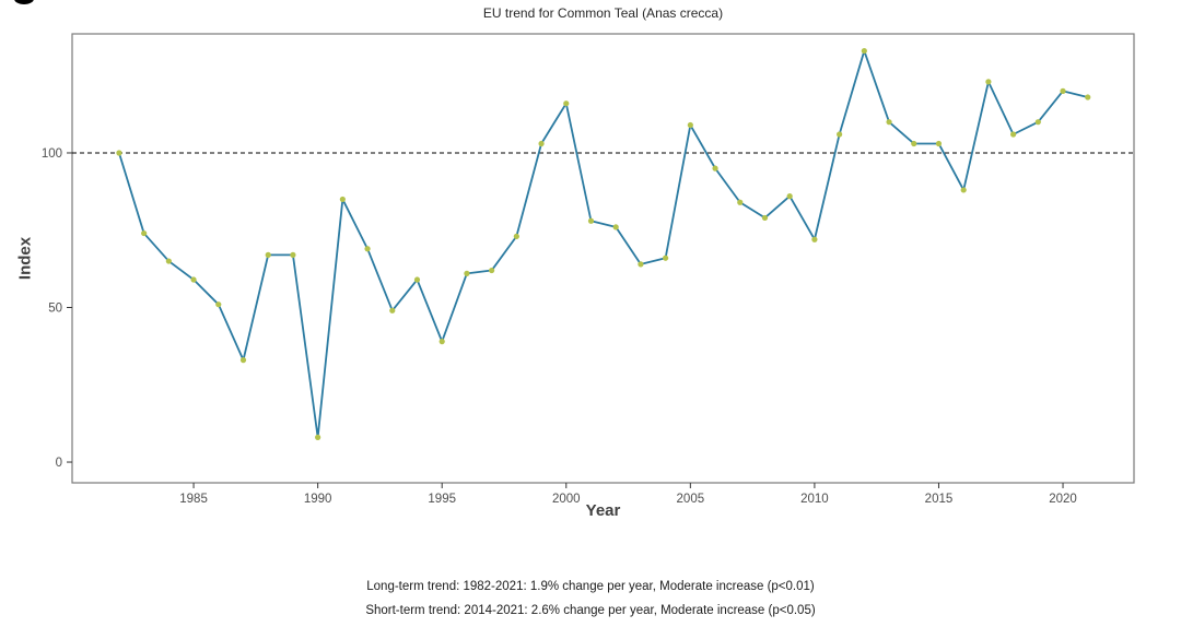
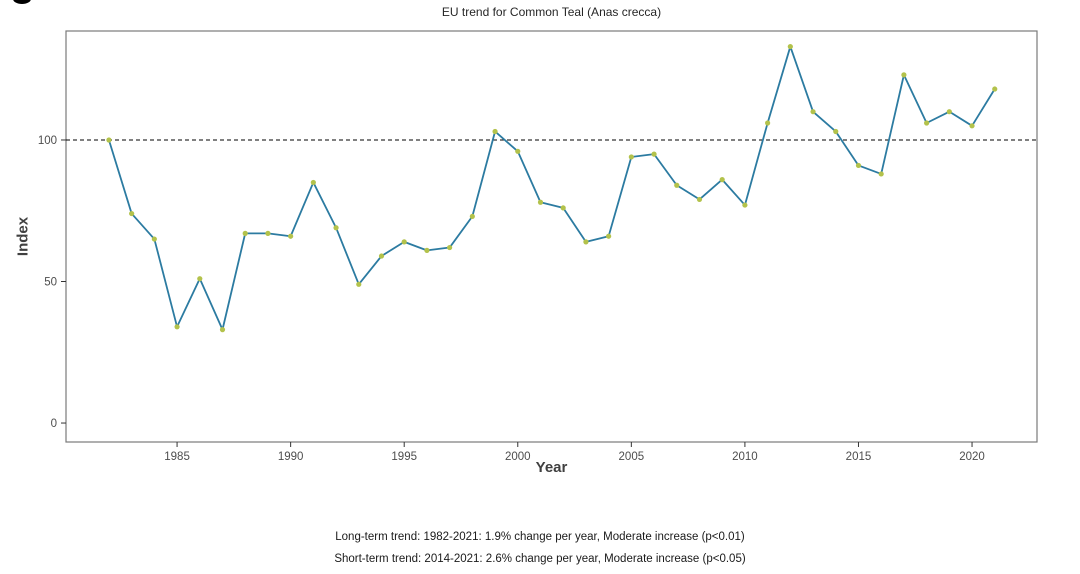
1985: 59 -> 34
1990: 8 -> 66
1995: 39 -> 64
2000: 116 -> 96
2005: 109 -> 94
2010: 72 -> 77
2015: 103 -> 91
2020: 120 -> 105
